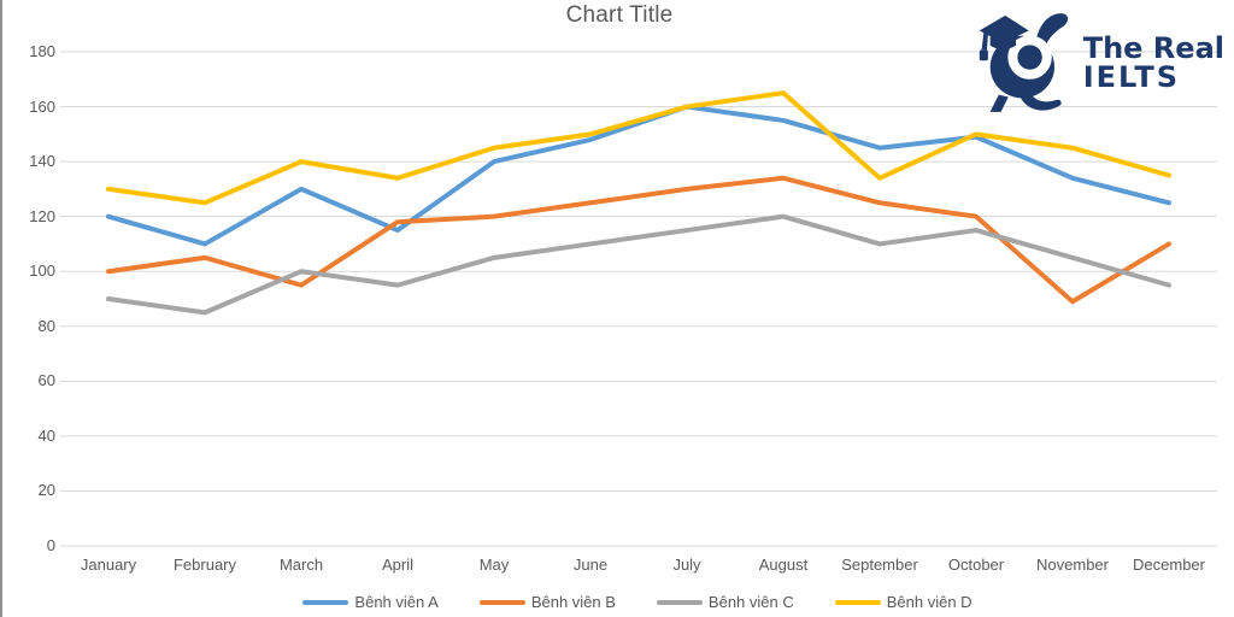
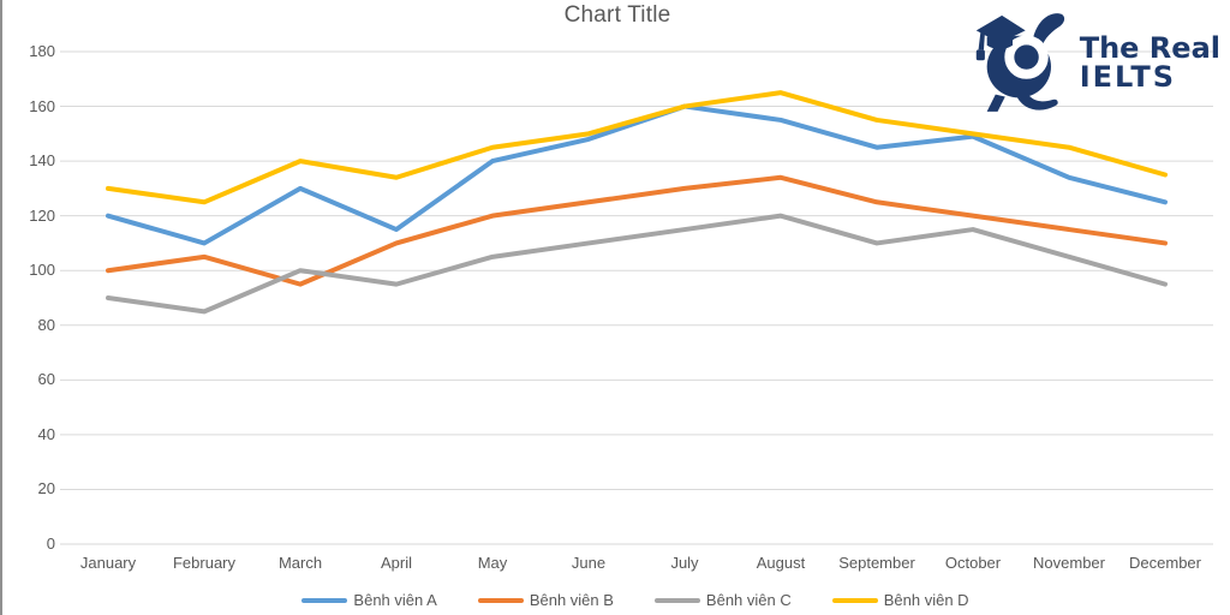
Bênh viên B/April: 118 -> 110
Bênh viên D/September: 134 -> 155
Bênh viên B/November: 89 -> 115
